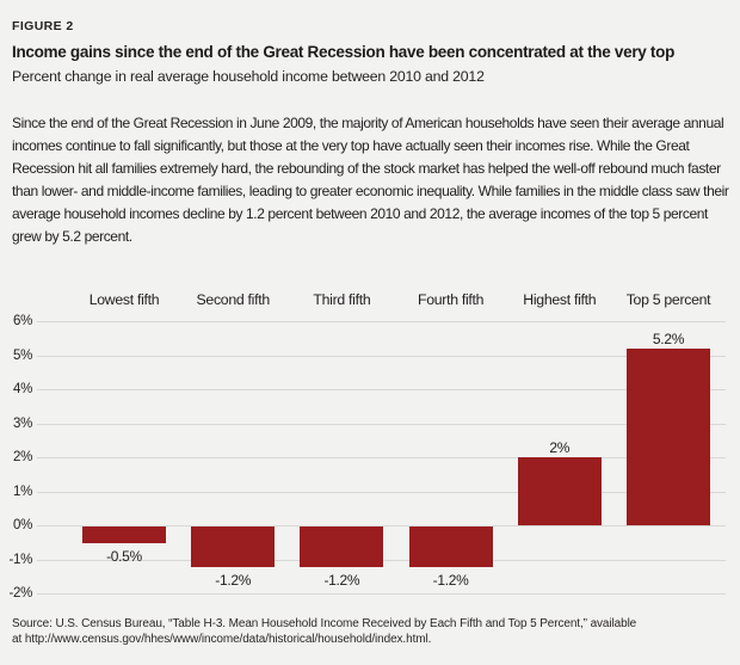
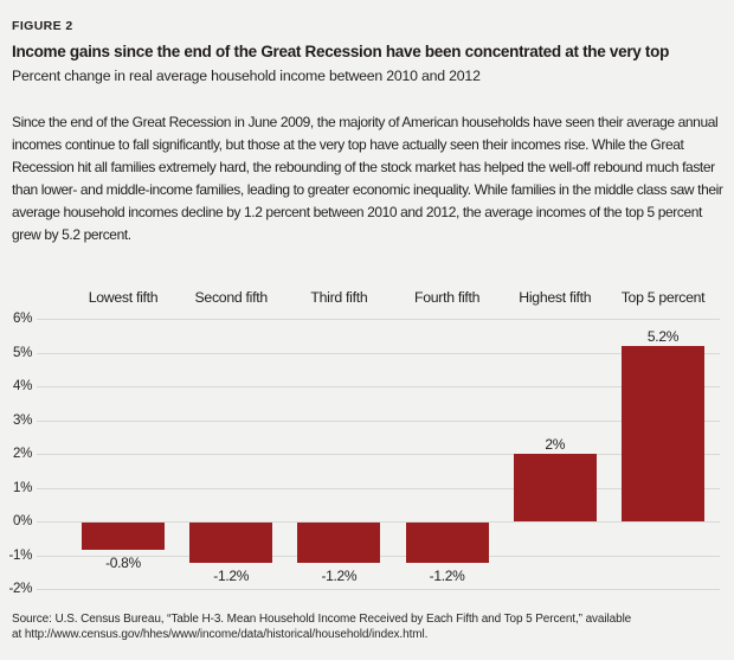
Lowest fifth: -0.5% -> -0.8%
